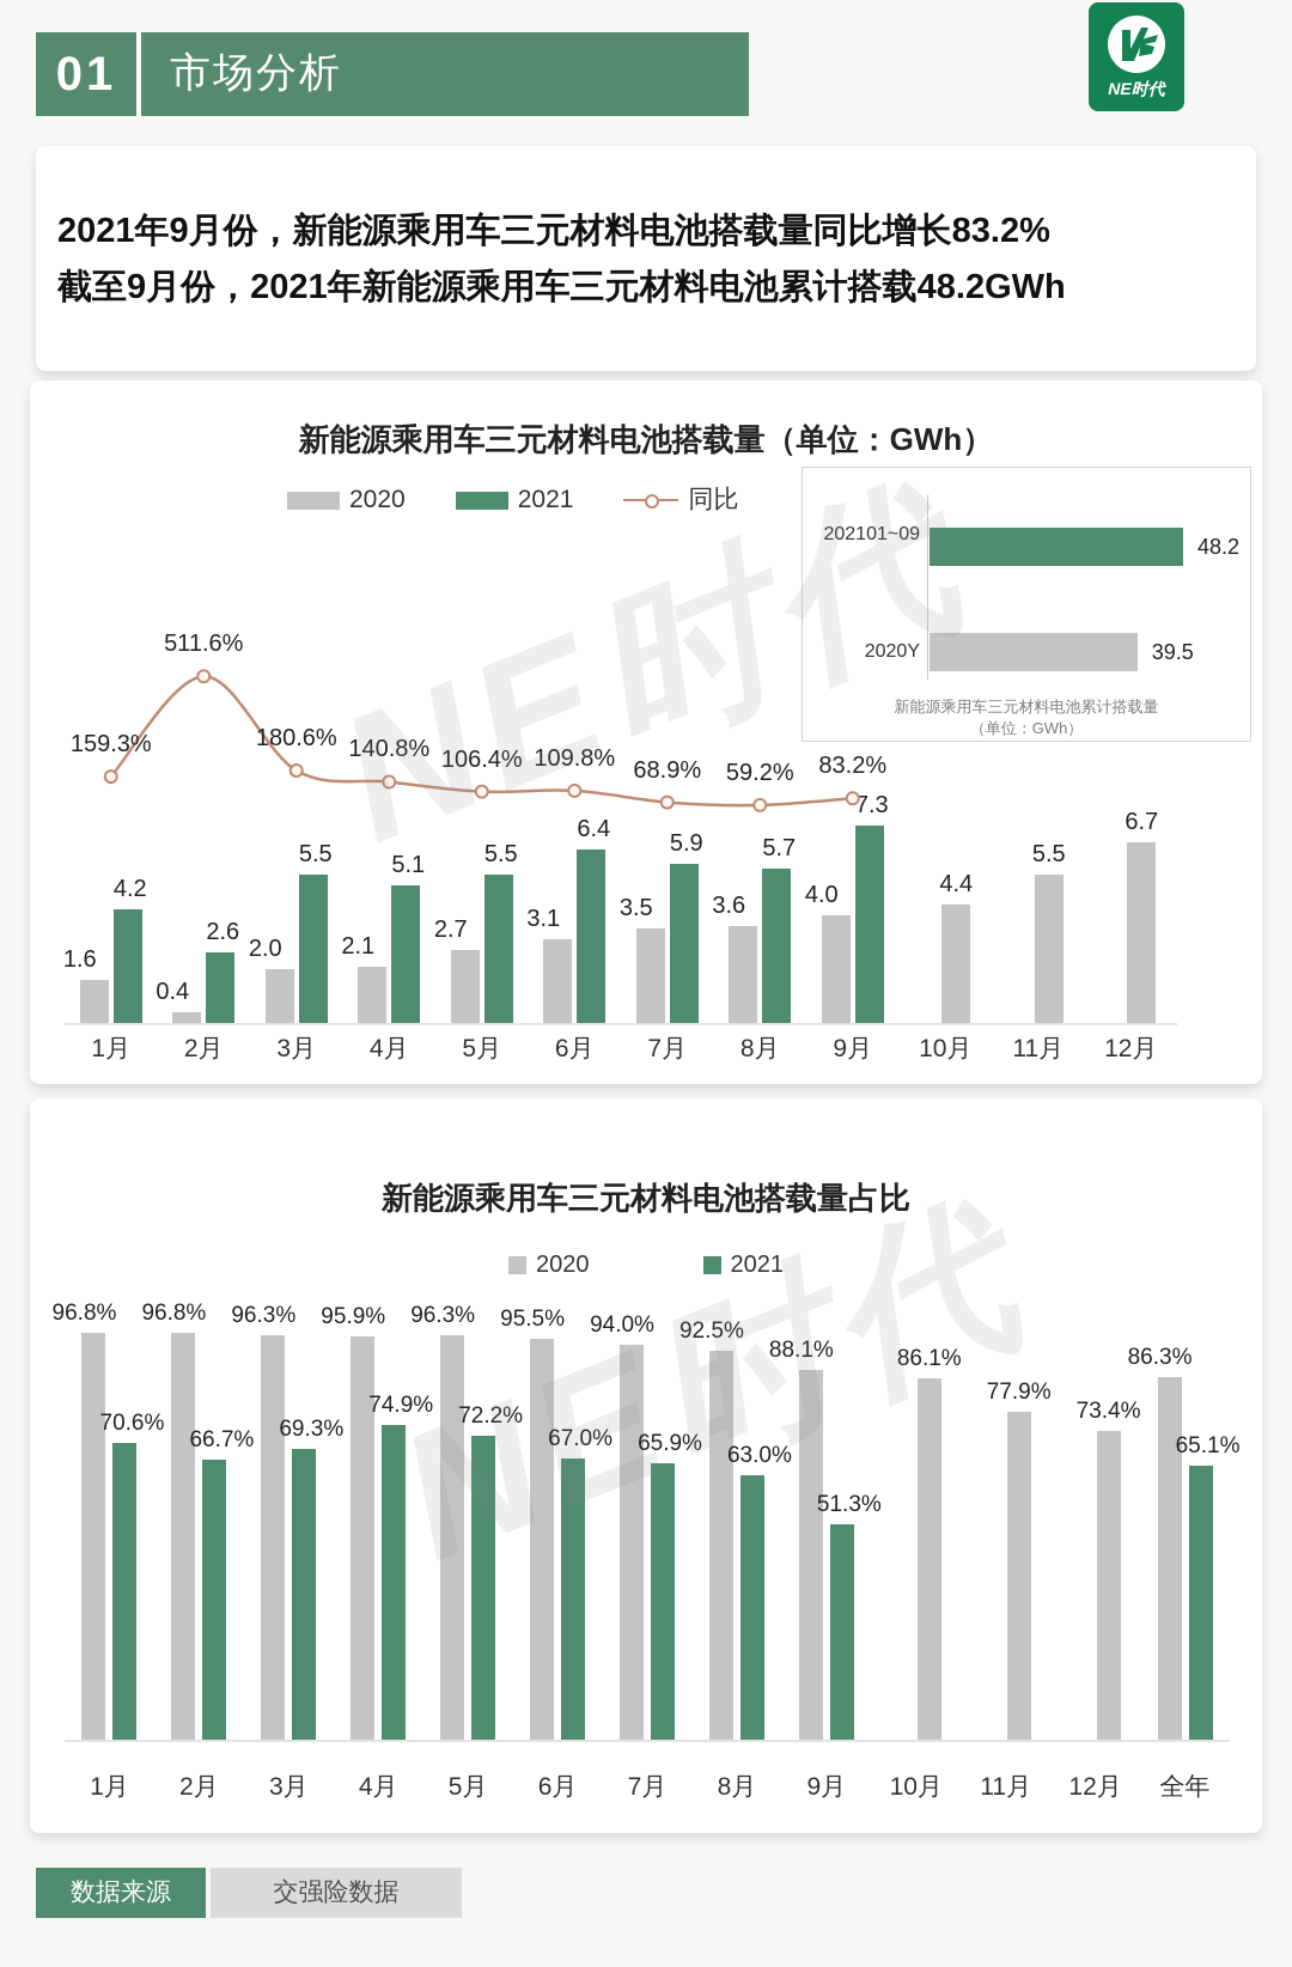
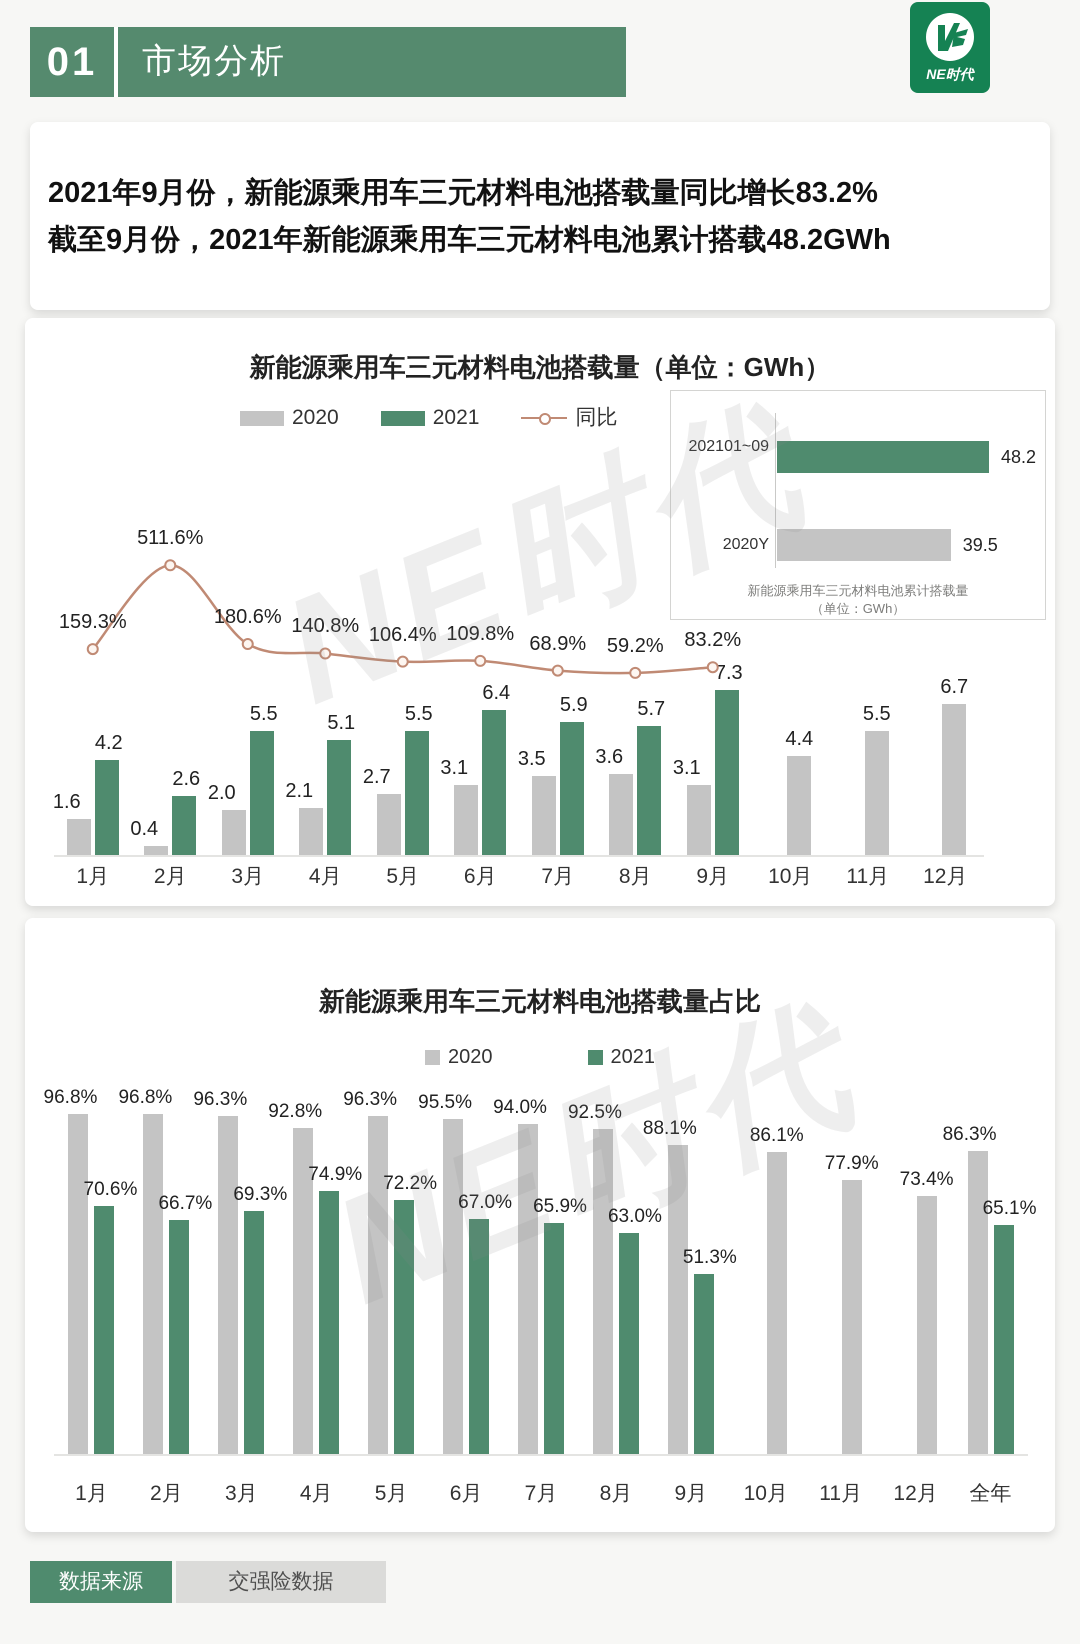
新能源乘用车三元材料电池搭载量（单位：GWh）/2020/9月: 4.0 -> 3.1
新能源乘用车三元材料电池搭载量占比/2020/4月: 95.9% -> 92.8%
